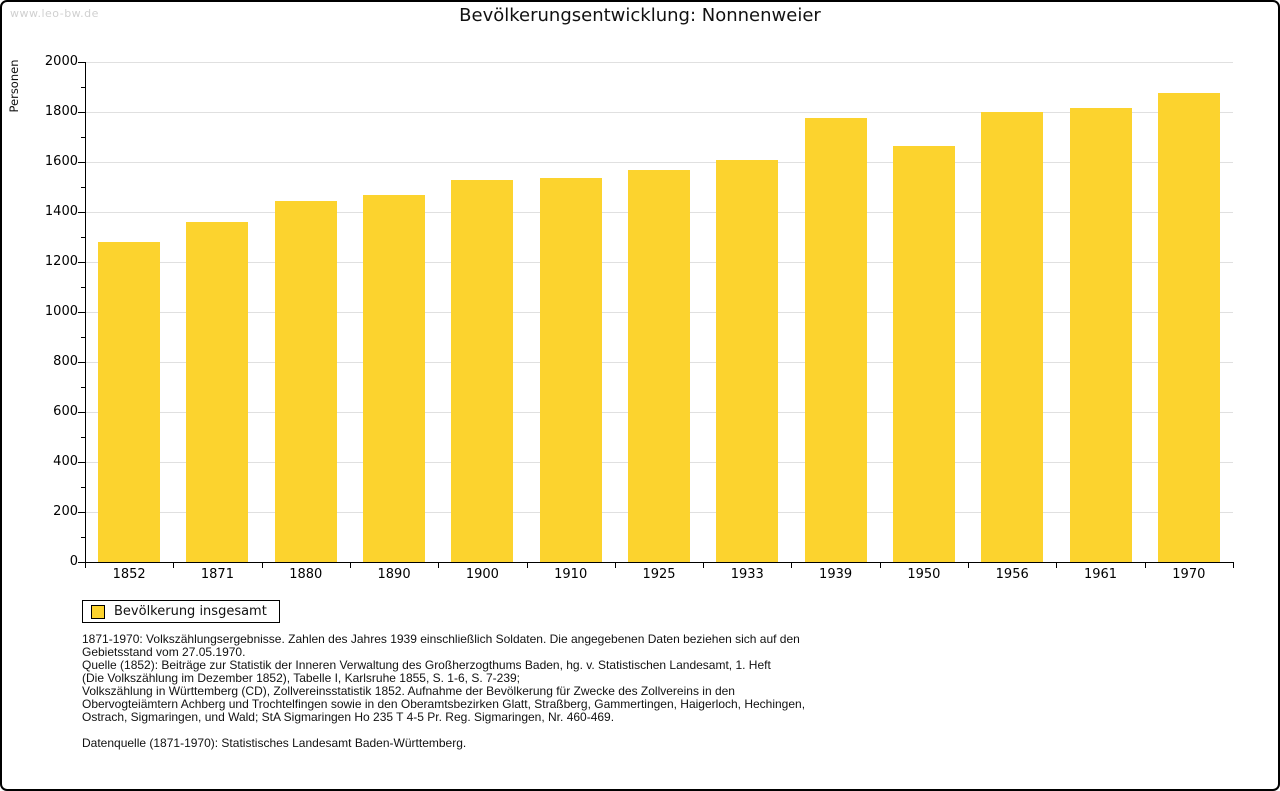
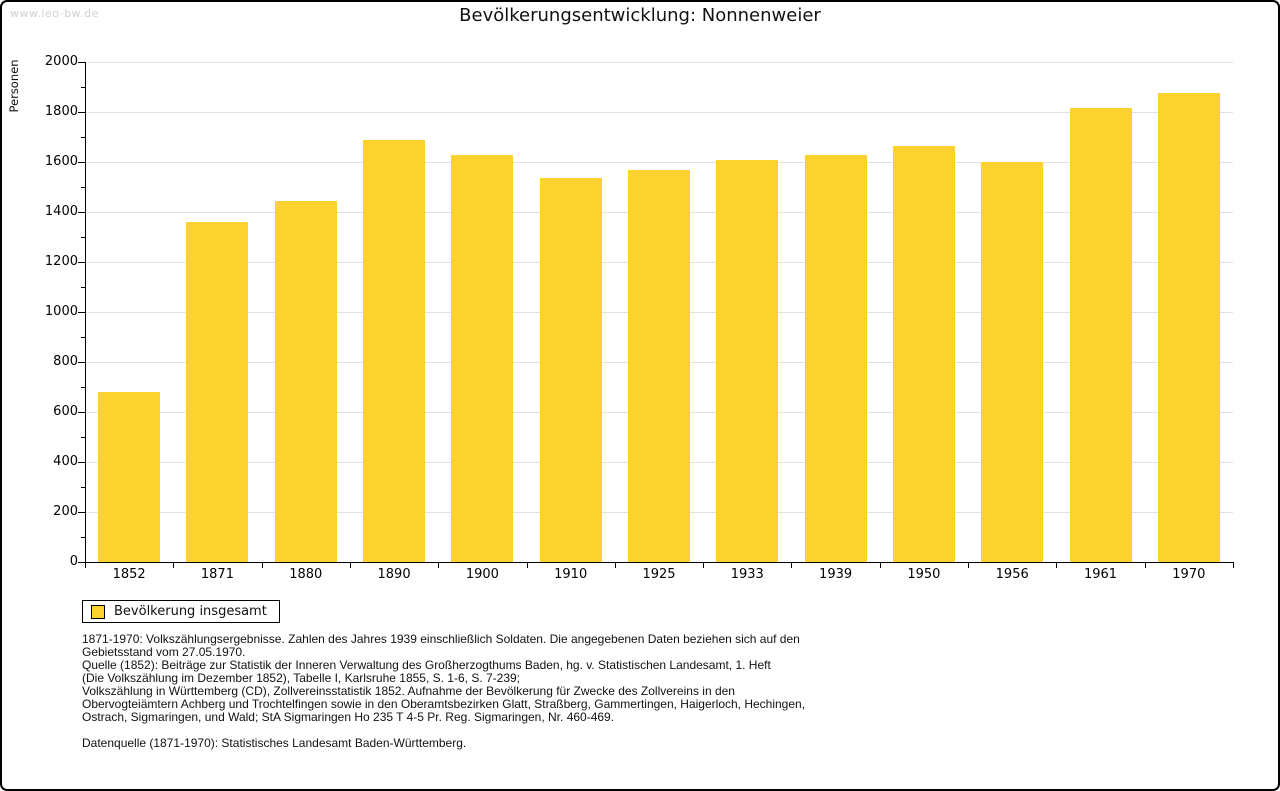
1852: 1280 -> 680
1890: 1470 -> 1690
1900: 1530 -> 1630
1939: 1780 -> 1630
1956: 1800 -> 1600
